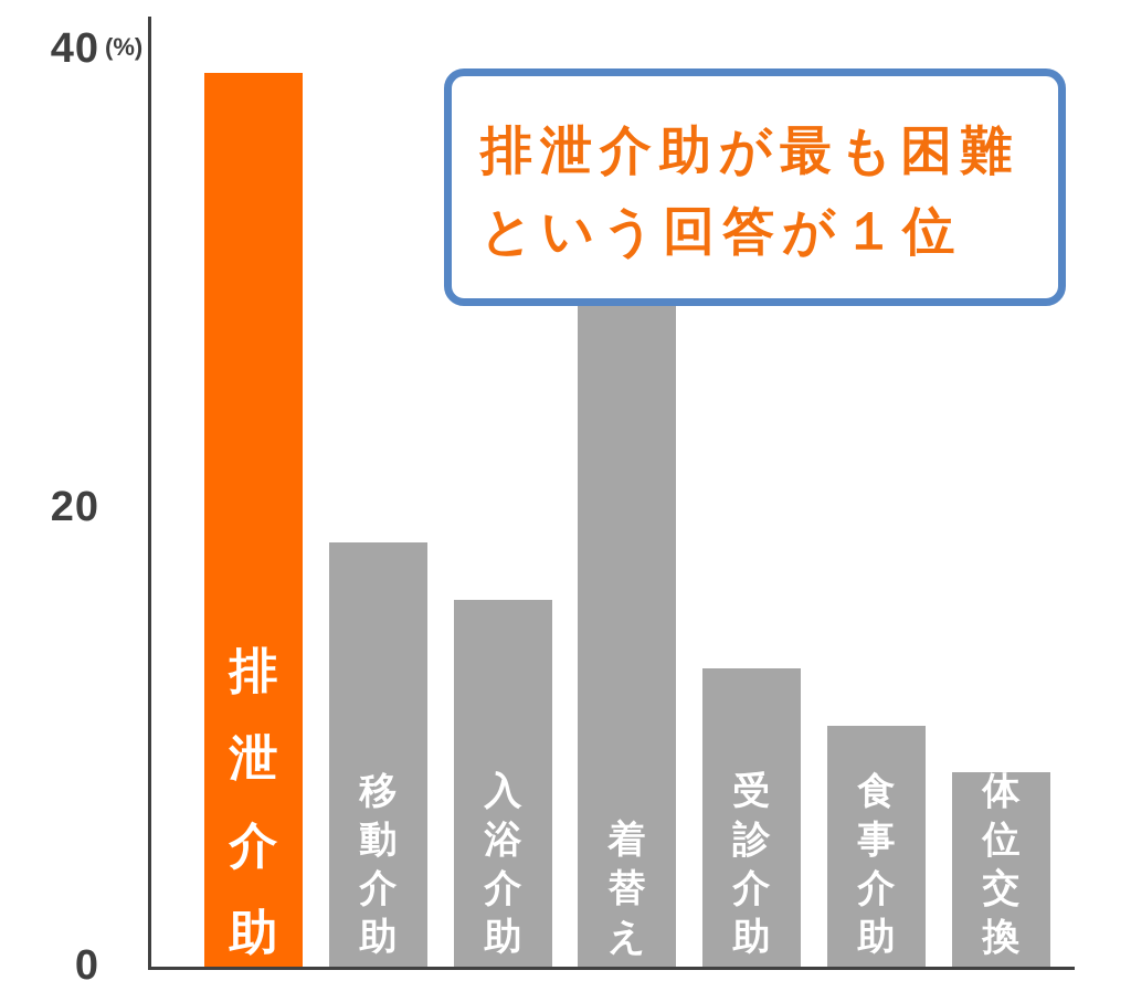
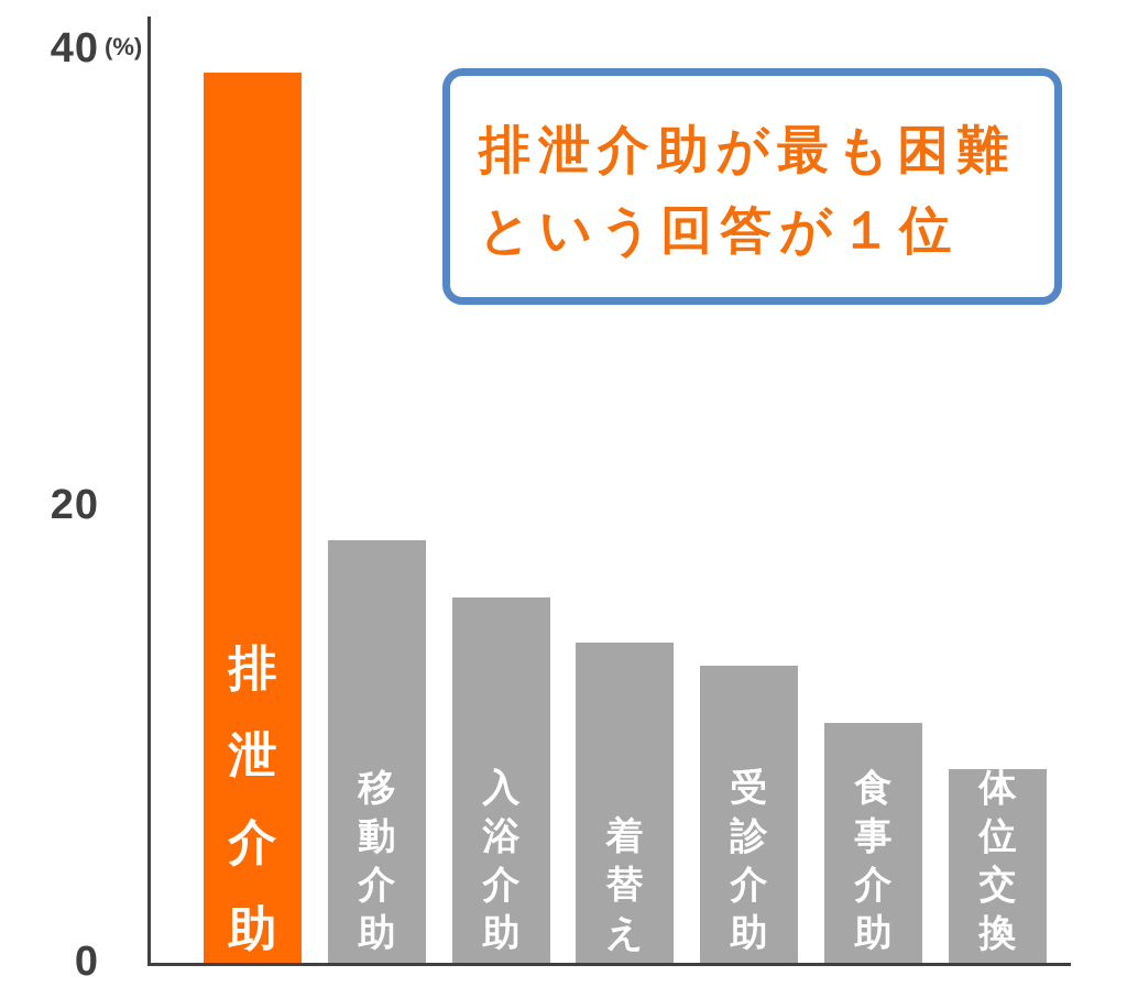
着替え: 28.9 -> 14.0
